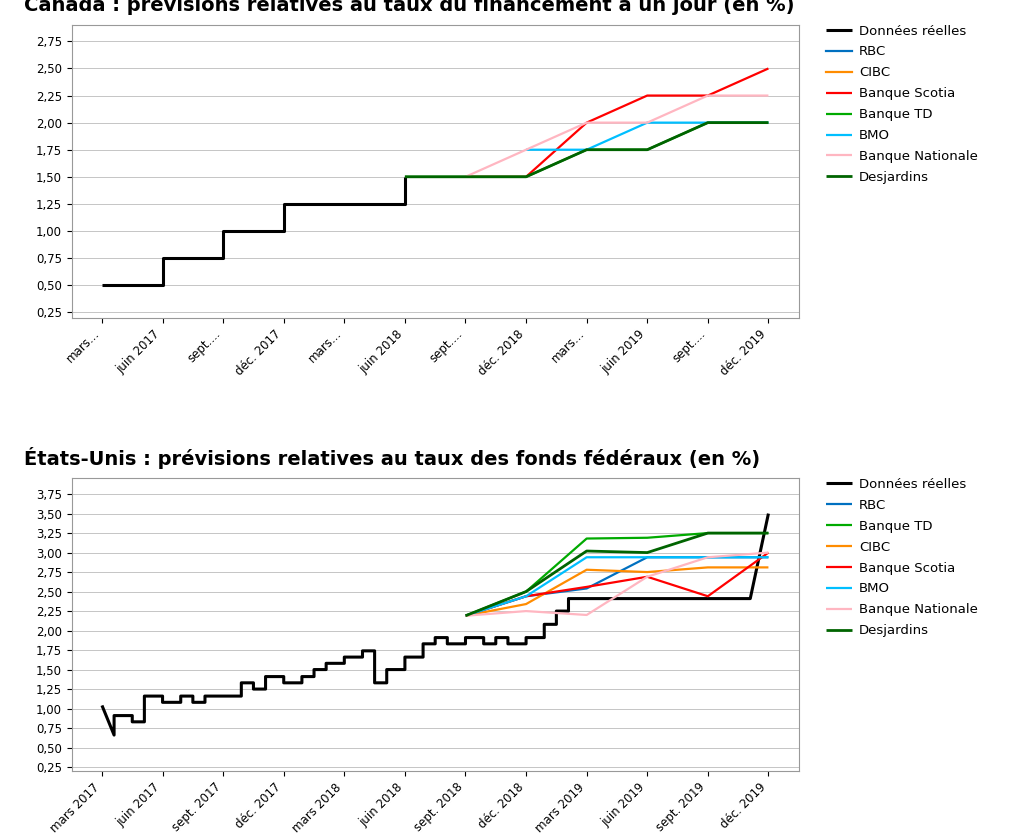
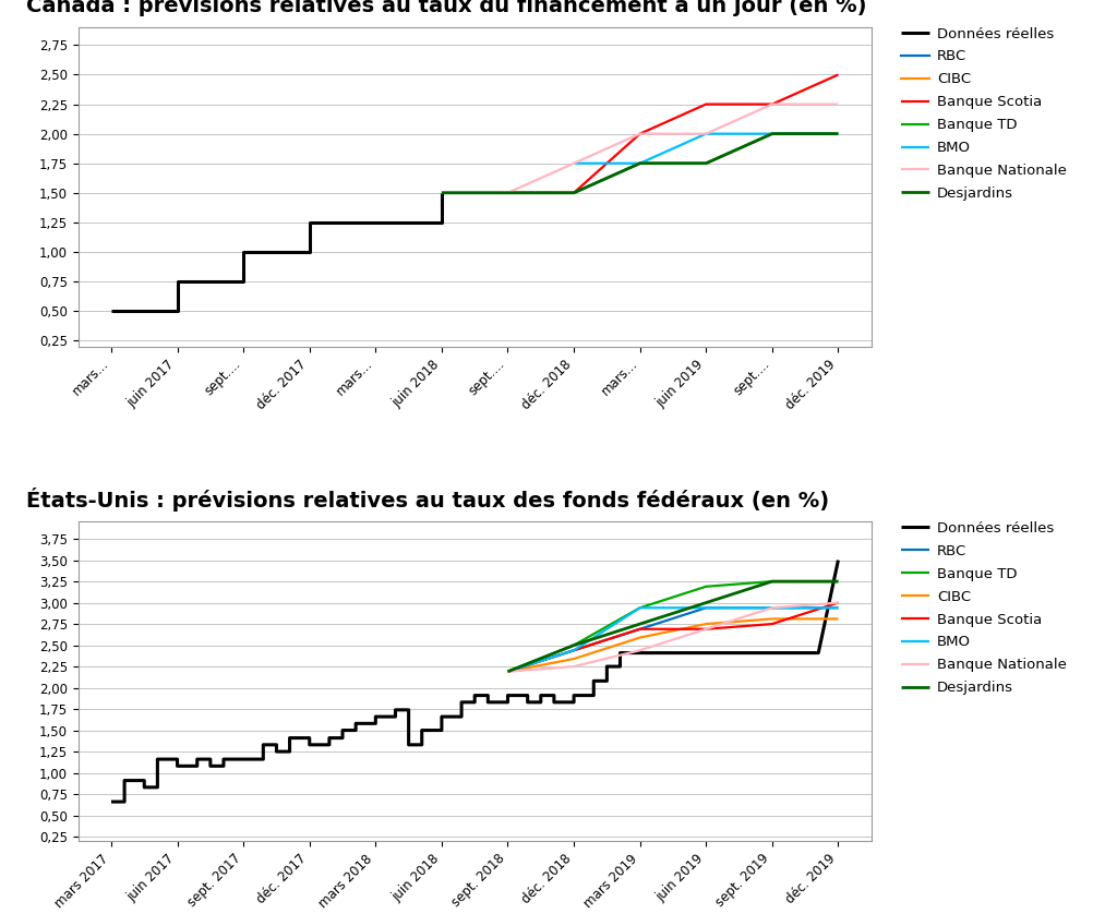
Données réelles/mars 2017: 1,04 -> 0,66
RBC/mars 2019: 2,54 -> 2,69
Banque TD/mars 2019: 3,18 -> 2,94
CIBC/mars 2019: 2,78 -> 2,59
Banque Scotia/mars 2019: 2,56 -> 2,69
Banque Nationale/mars 2019: 2,20 -> 2,44
Desjardins/mars 2019: 3,02 -> 2,75
Banque Scotia/sept. 2019: 2,44 -> 2,75
